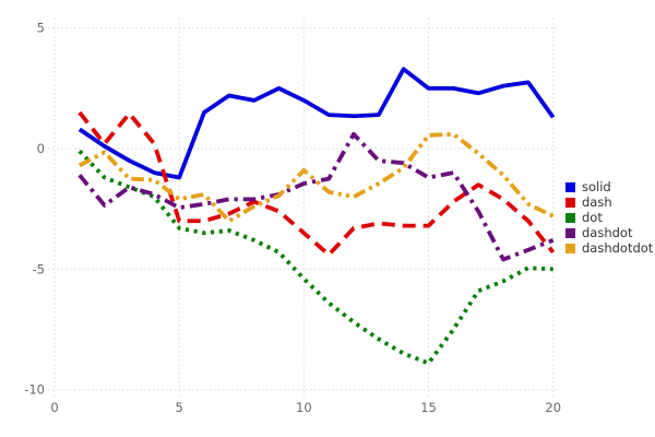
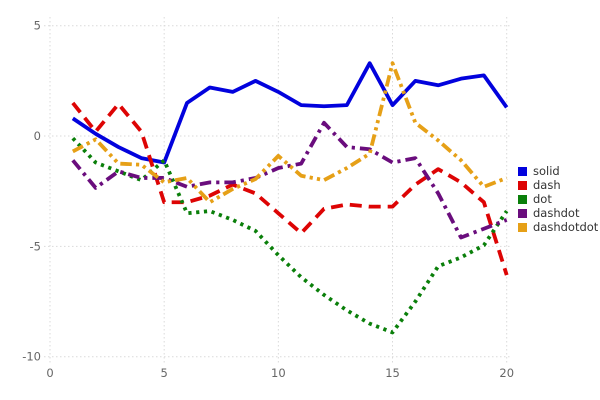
dot/5: -3.3 -> -1.1
dashdot/5: -2.5 -> -1.9
solid/15: 2.5 -> 1.4
dashdotdot/15: 0.6 -> 3.3
dash/20: -4.3 -> -6.3
dot/20: -5.0 -> -3.4
dashdotdot/20: -2.8 -> -1.9
